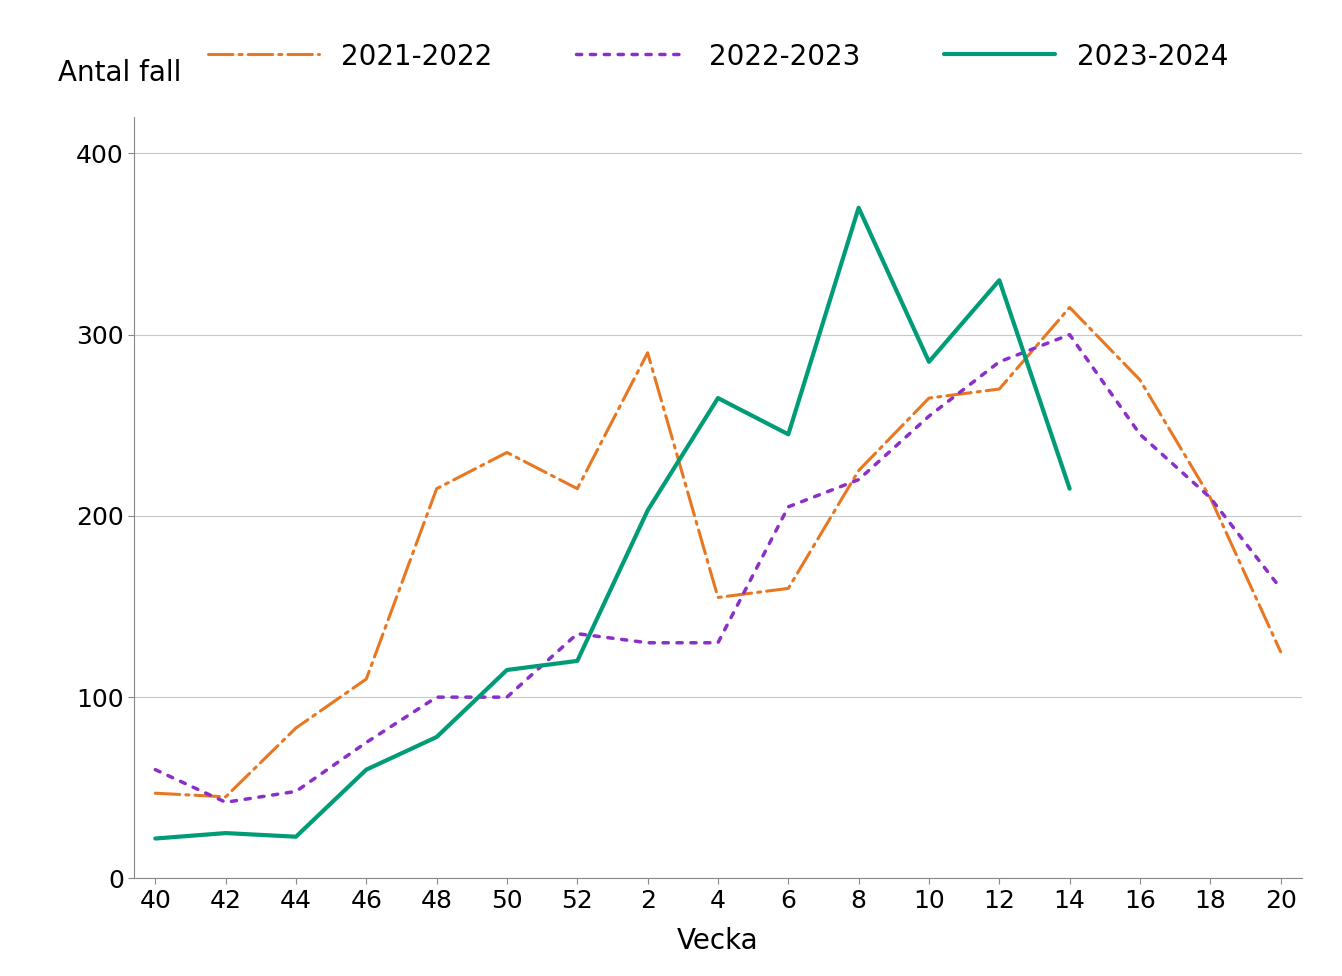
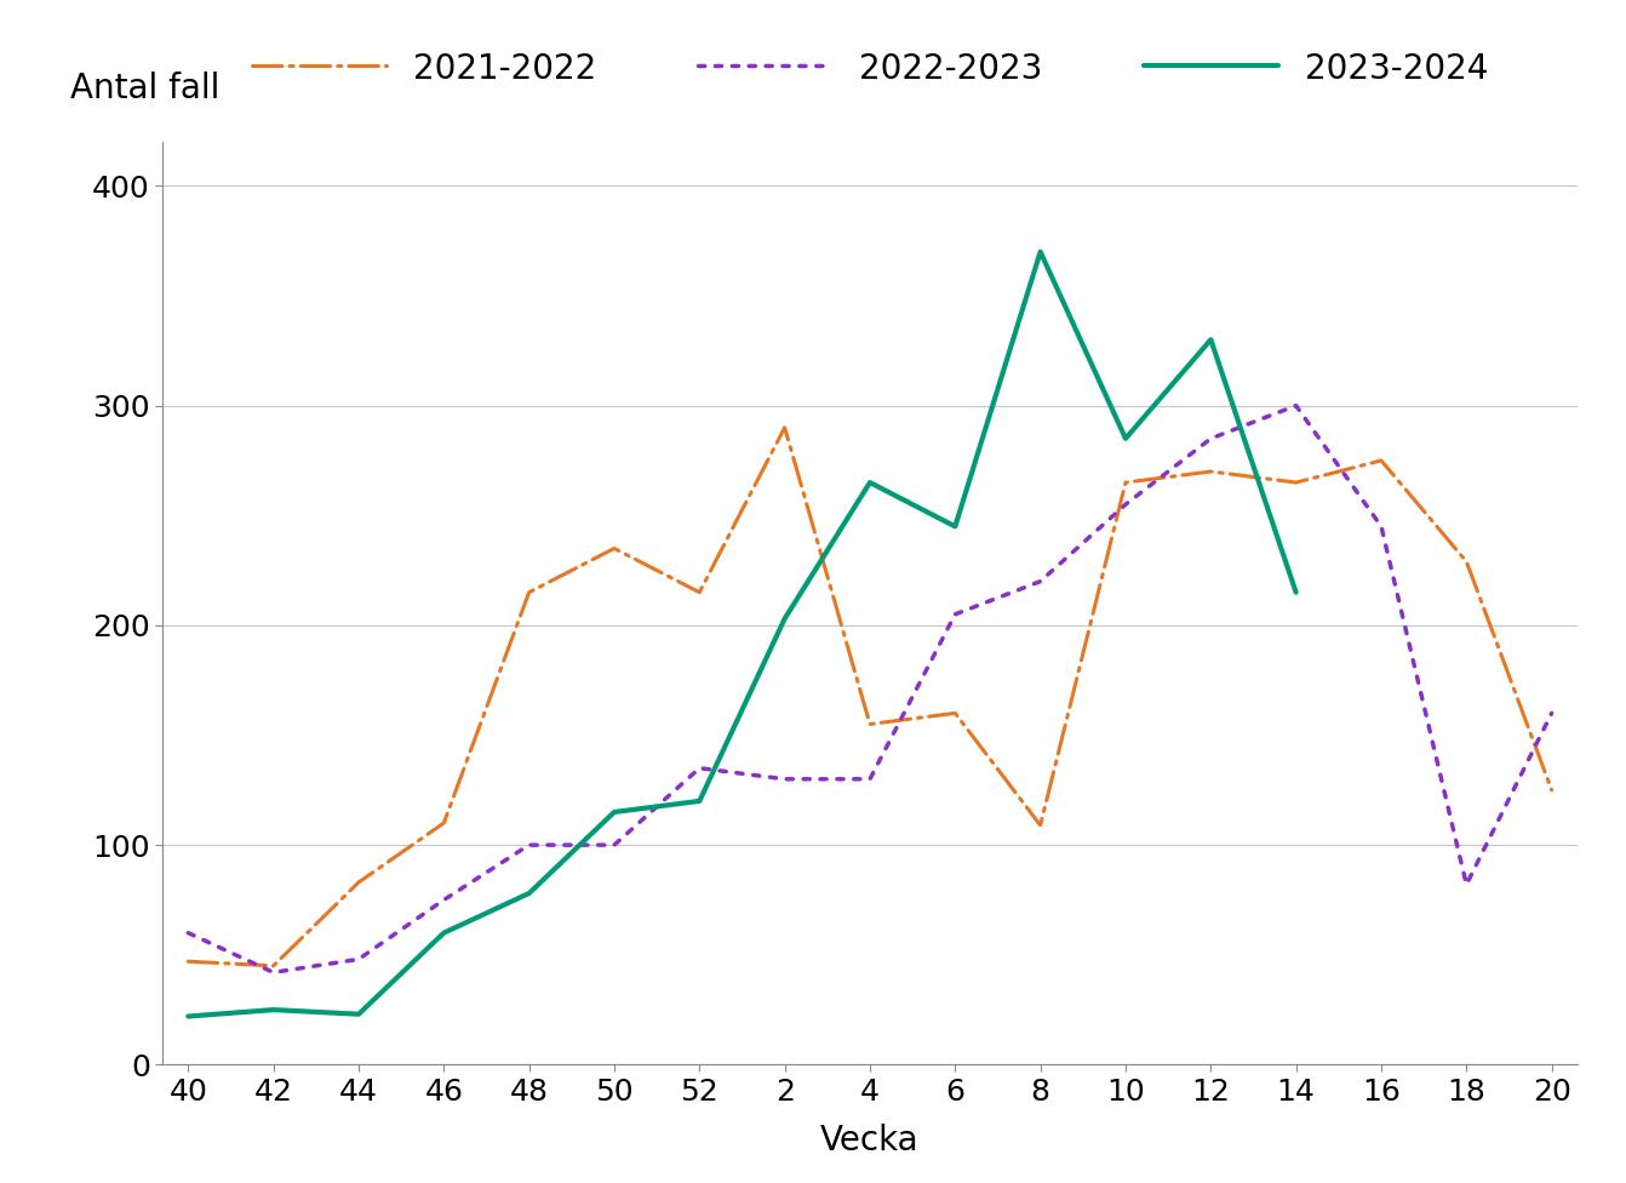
2021-2022/8: 225 -> 109
2021-2022/14: 315 -> 265
2021-2022/18: 210 -> 229
2022-2023/18: 210 -> 82
